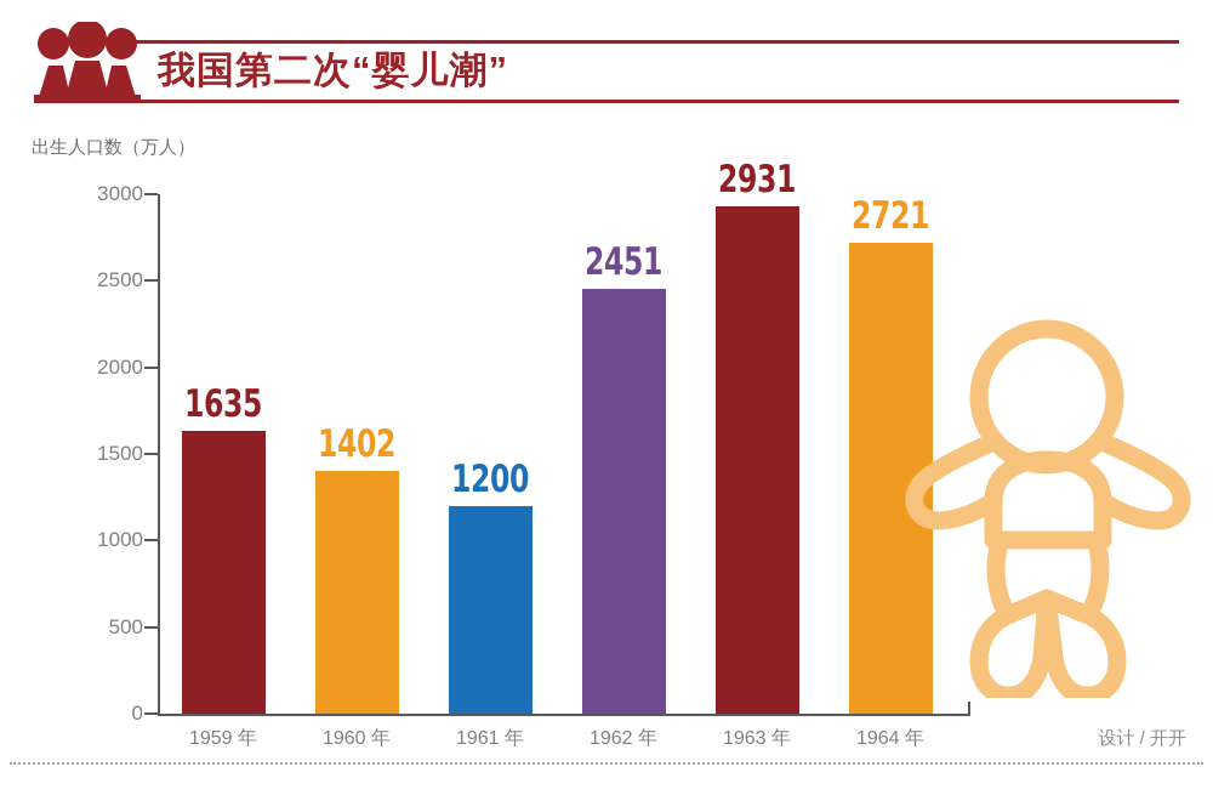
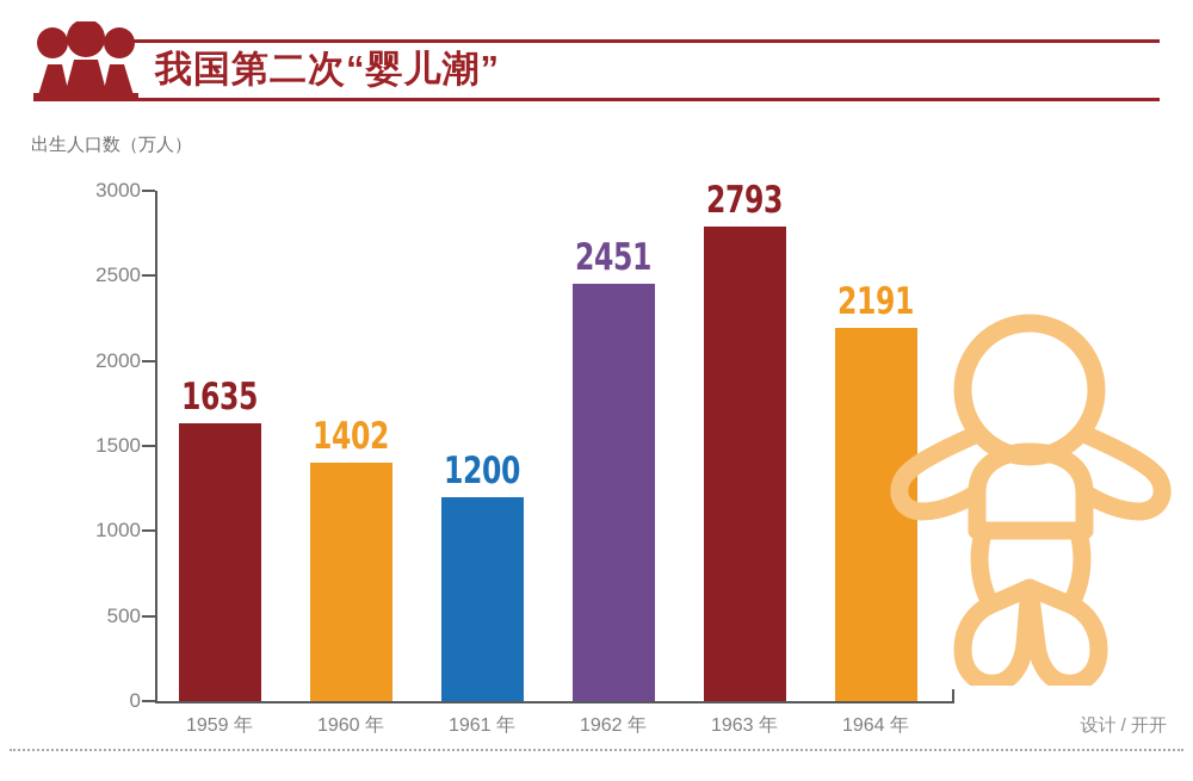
1963 年: 2931 -> 2793
1964 年: 2721 -> 2191
